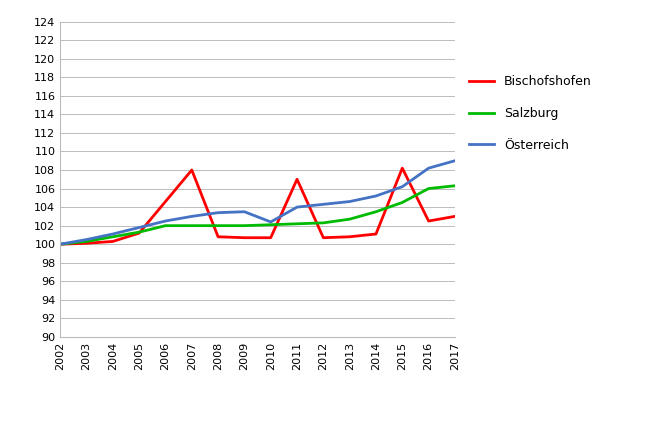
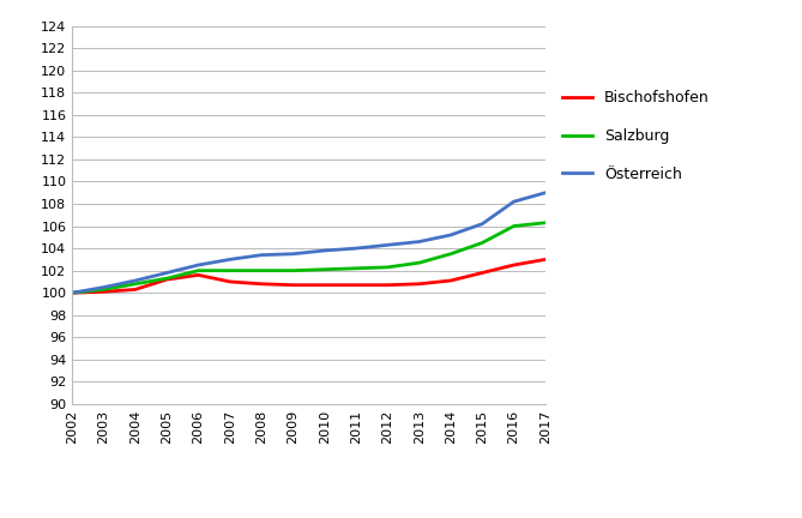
Bischofshofen/2006: 104.6 -> 101.6
Bischofshofen/2007: 108.0 -> 101.0
Österreich/2010: 102.4 -> 103.8
Bischofshofen/2011: 107.0 -> 100.7
Bischofshofen/2015: 108.2 -> 101.8
